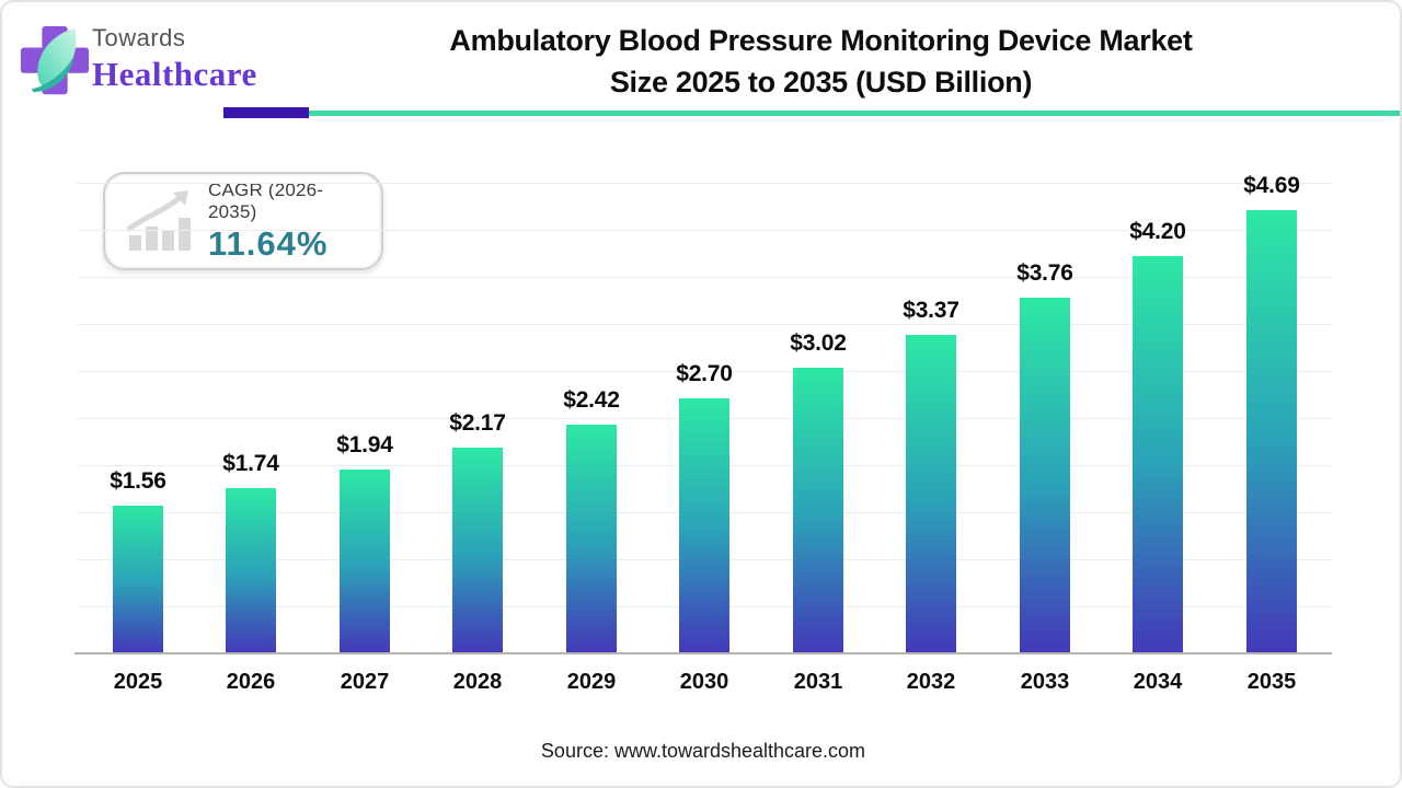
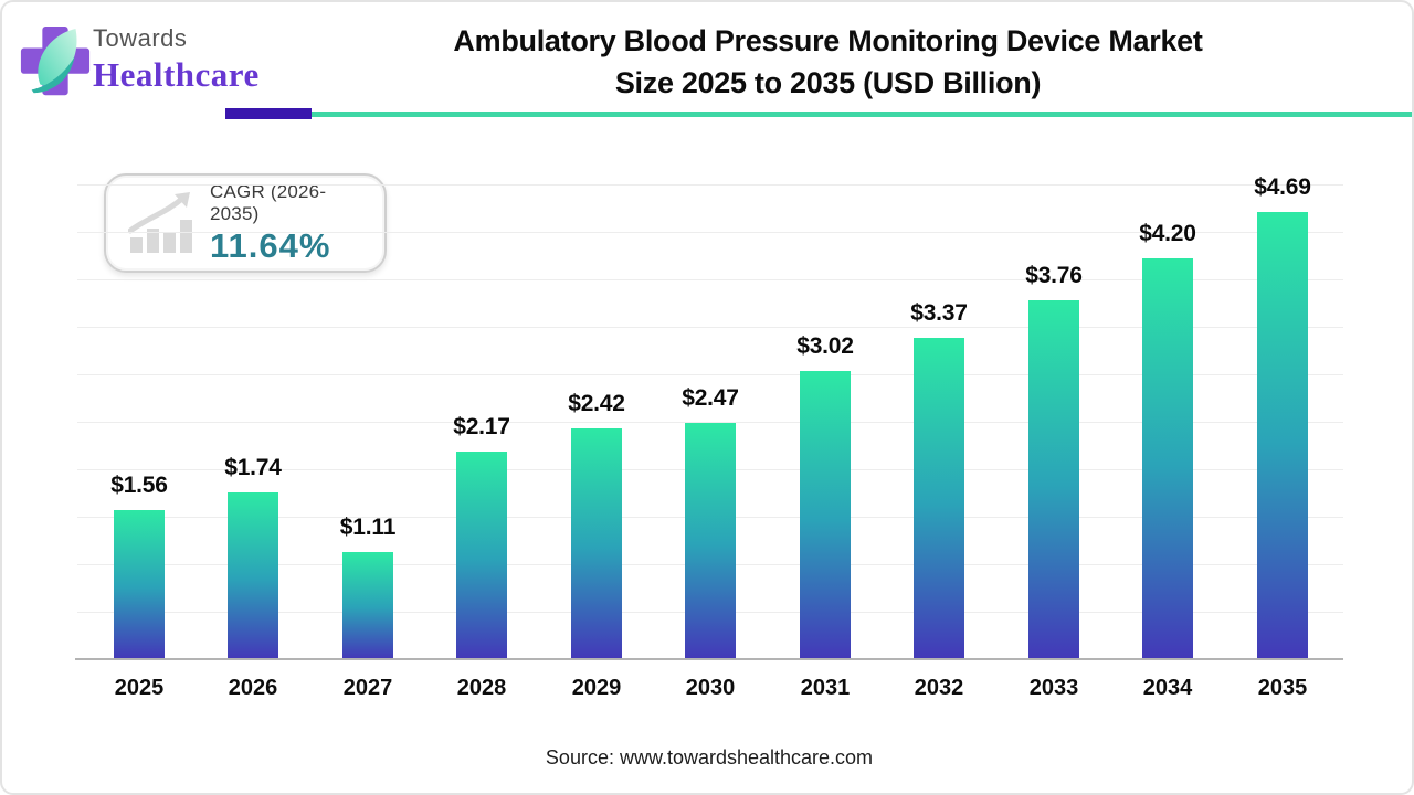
2027: $1.94 -> $1.11
2030: $2.70 -> $2.47
